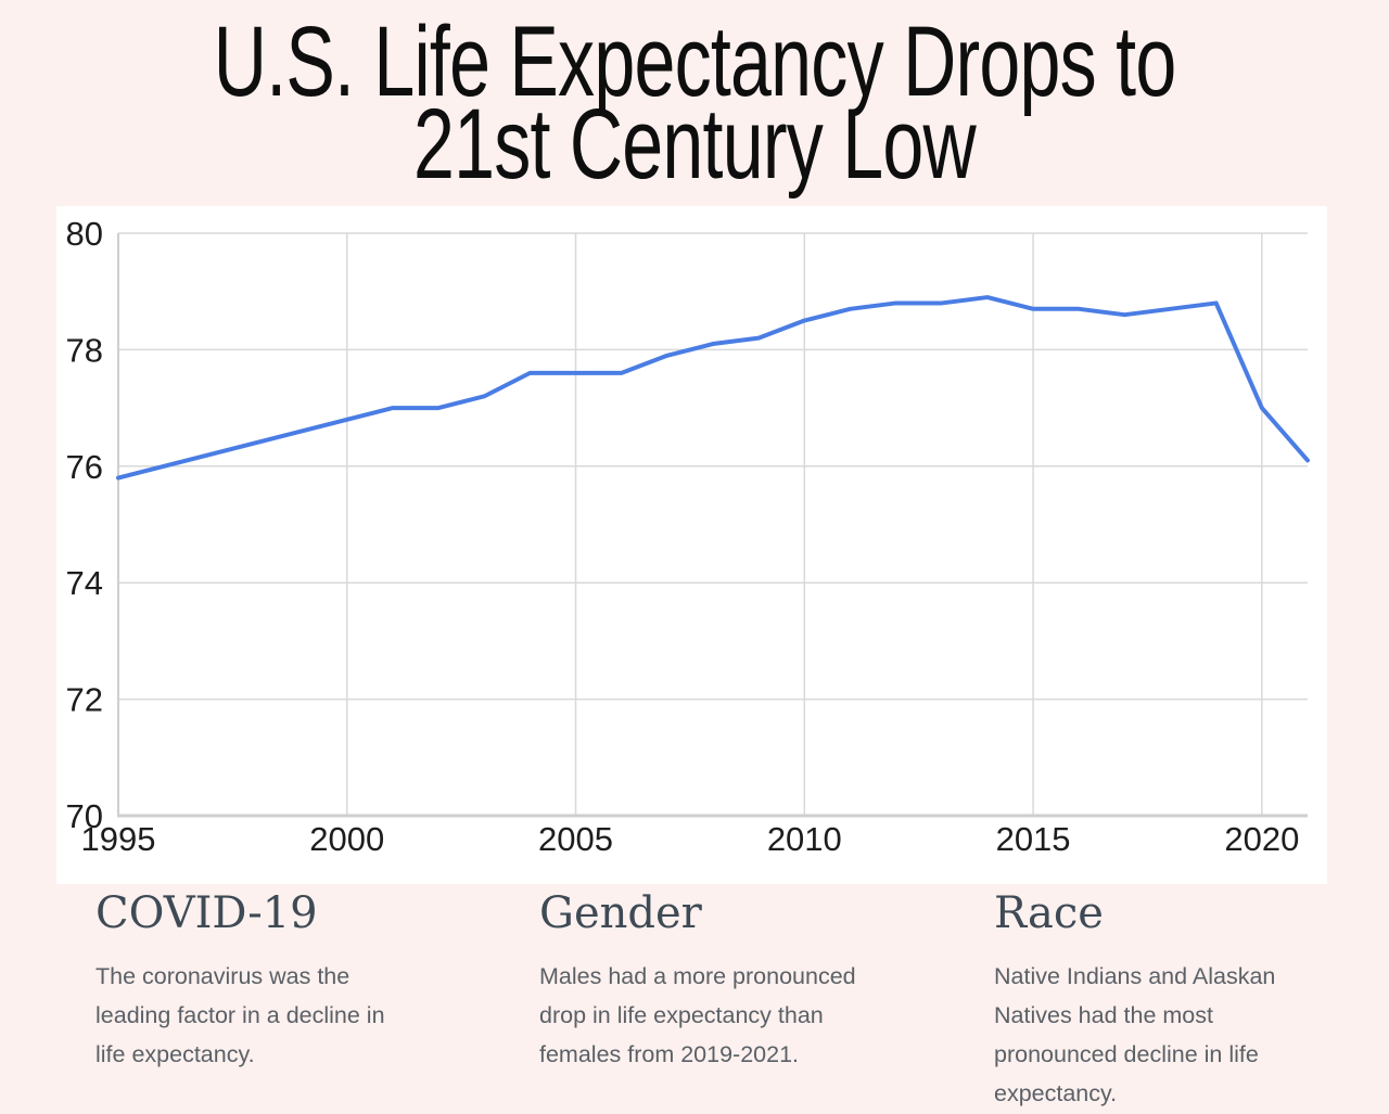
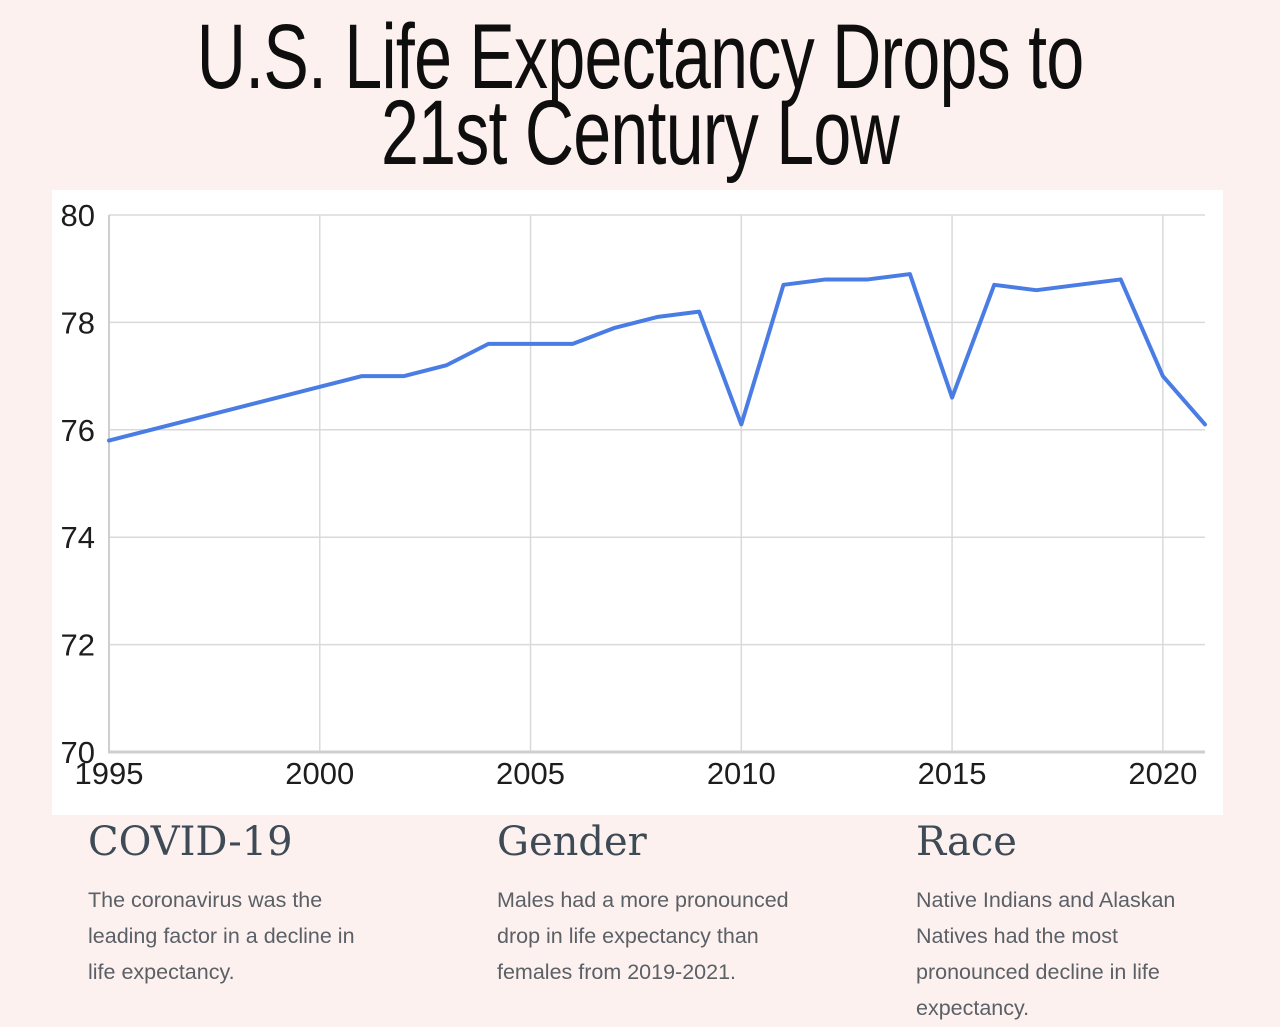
2010: 78.5 -> 76.1
2015: 78.7 -> 76.6
